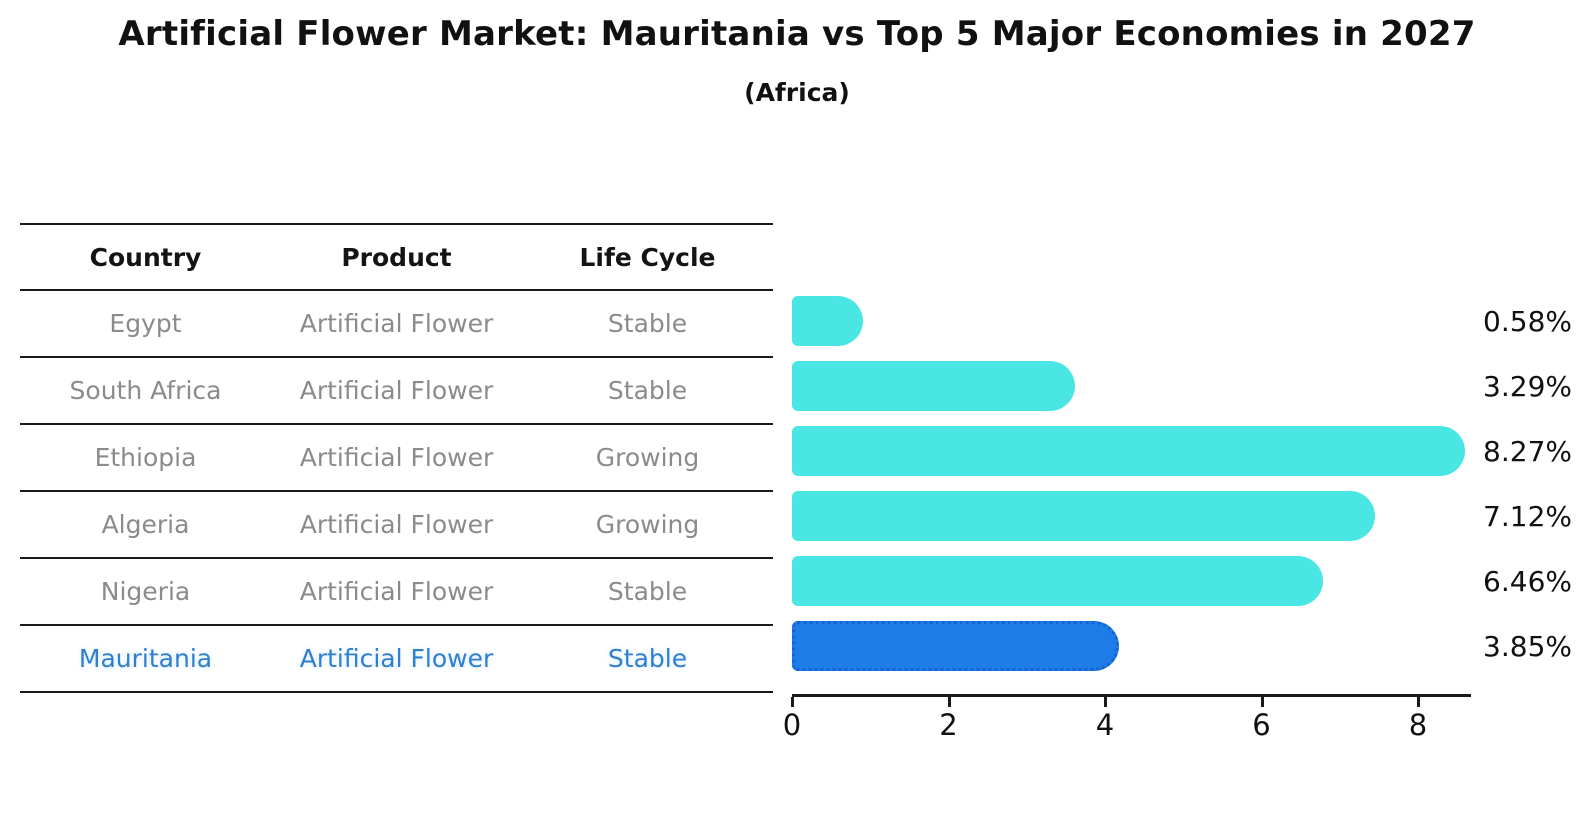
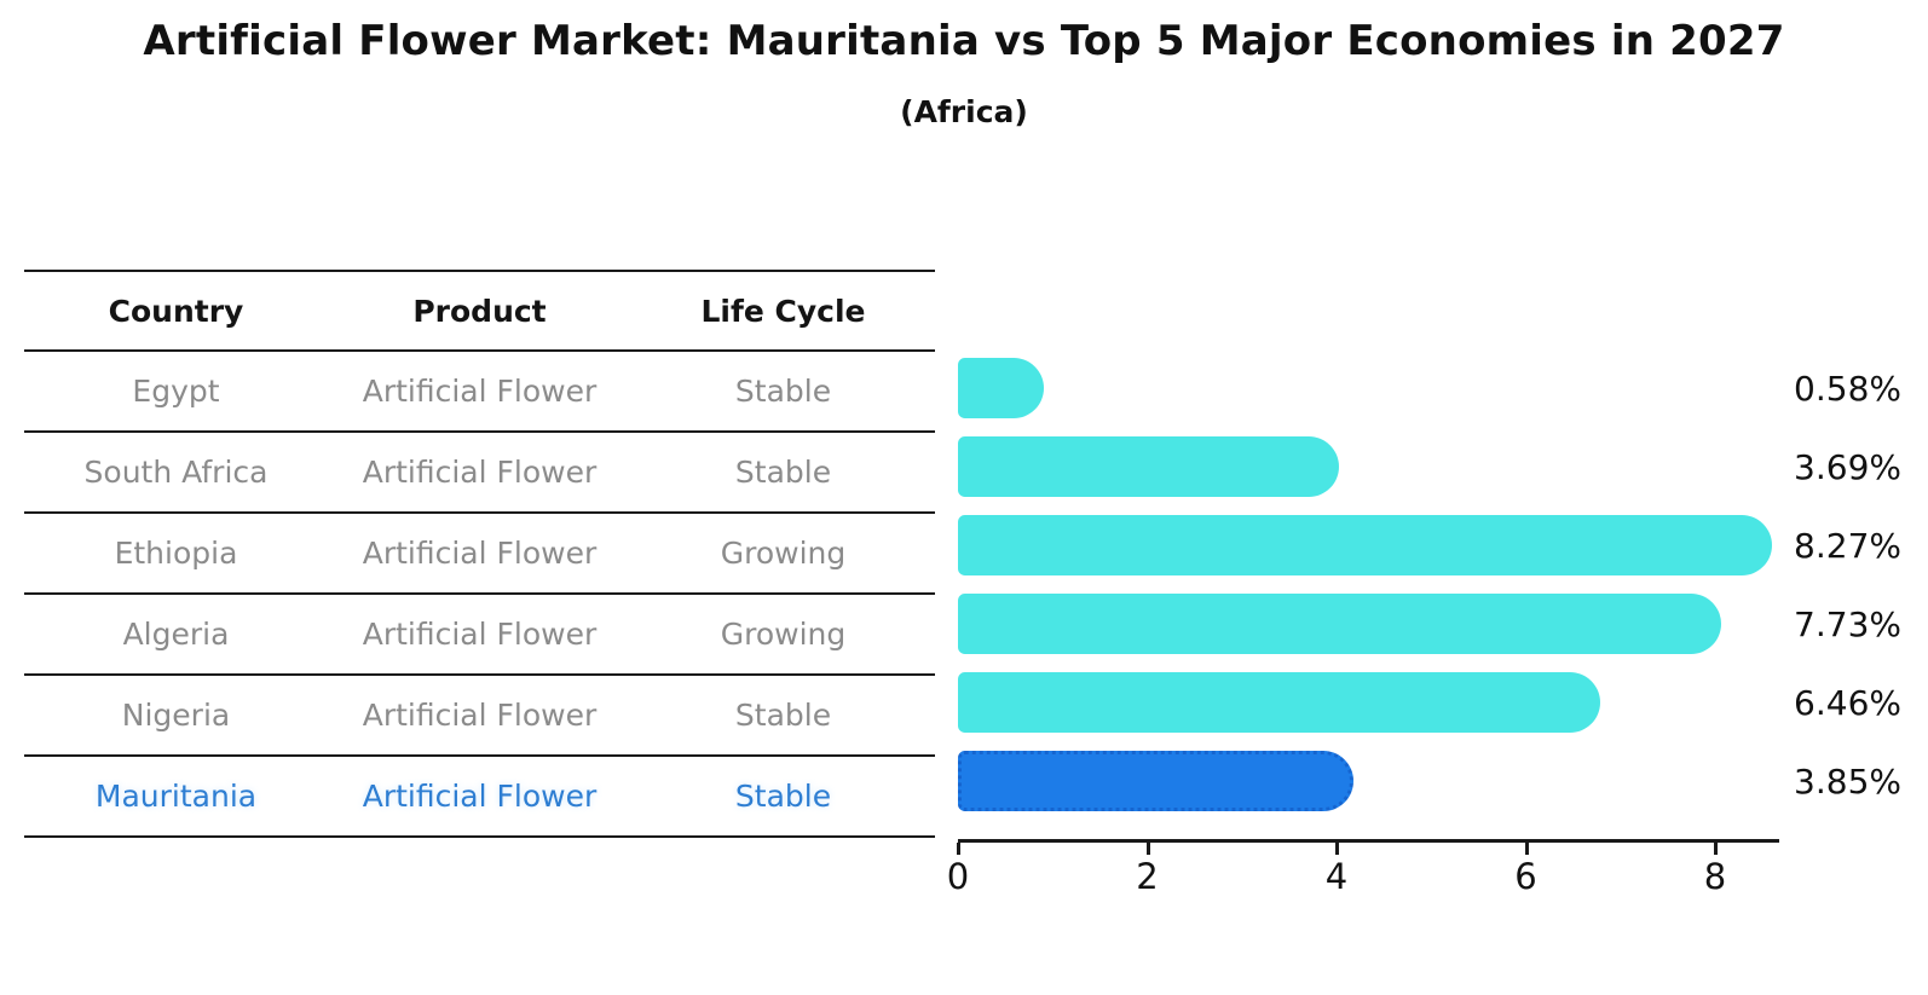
South Africa: 3.29% -> 3.69%
Algeria: 7.12% -> 7.73%
